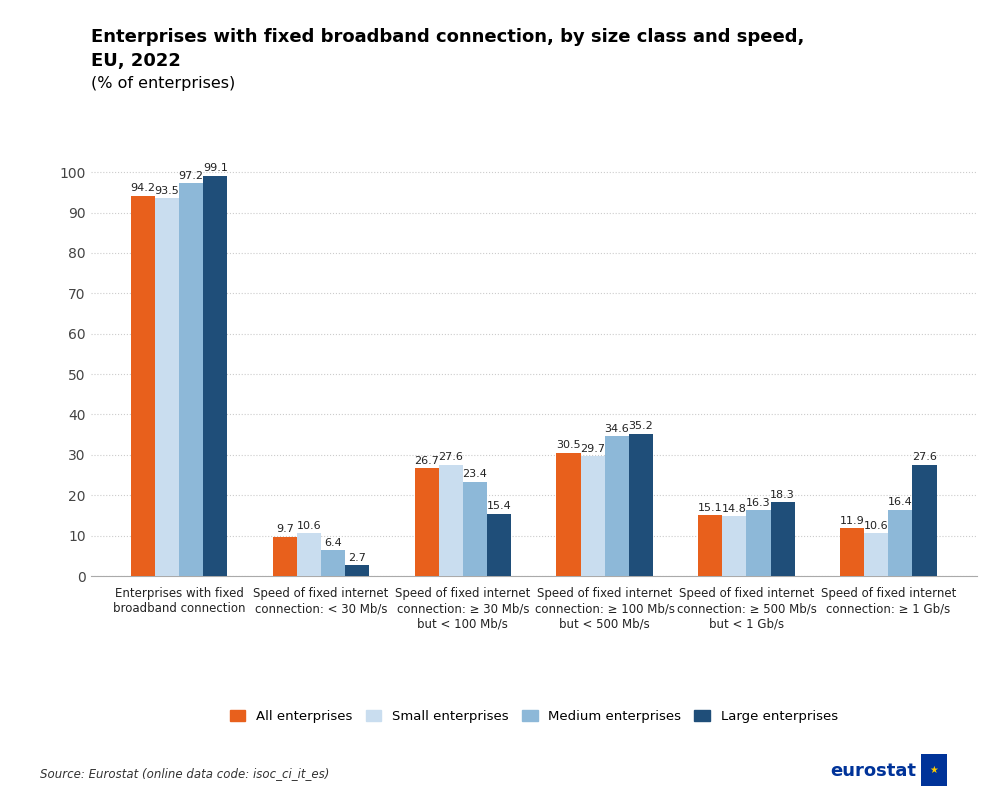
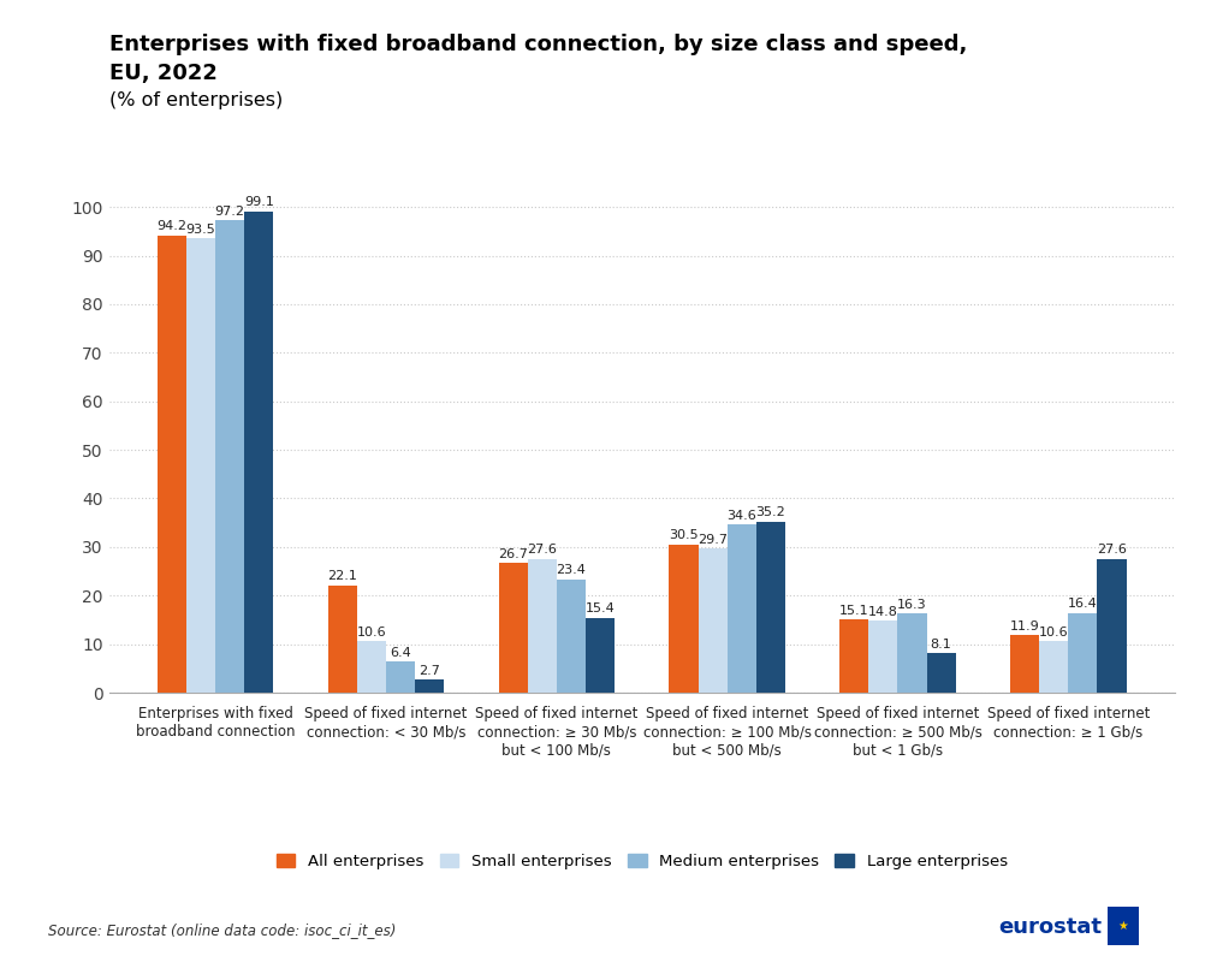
All enterprises/Speed of fixed internet connection: < 30 Mb/s: 9.7 -> 22.1
Large enterprises/Speed of fixed internet connection: ≥ 500 Mb/s but < 1 Gb/s: 18.3 -> 8.1
